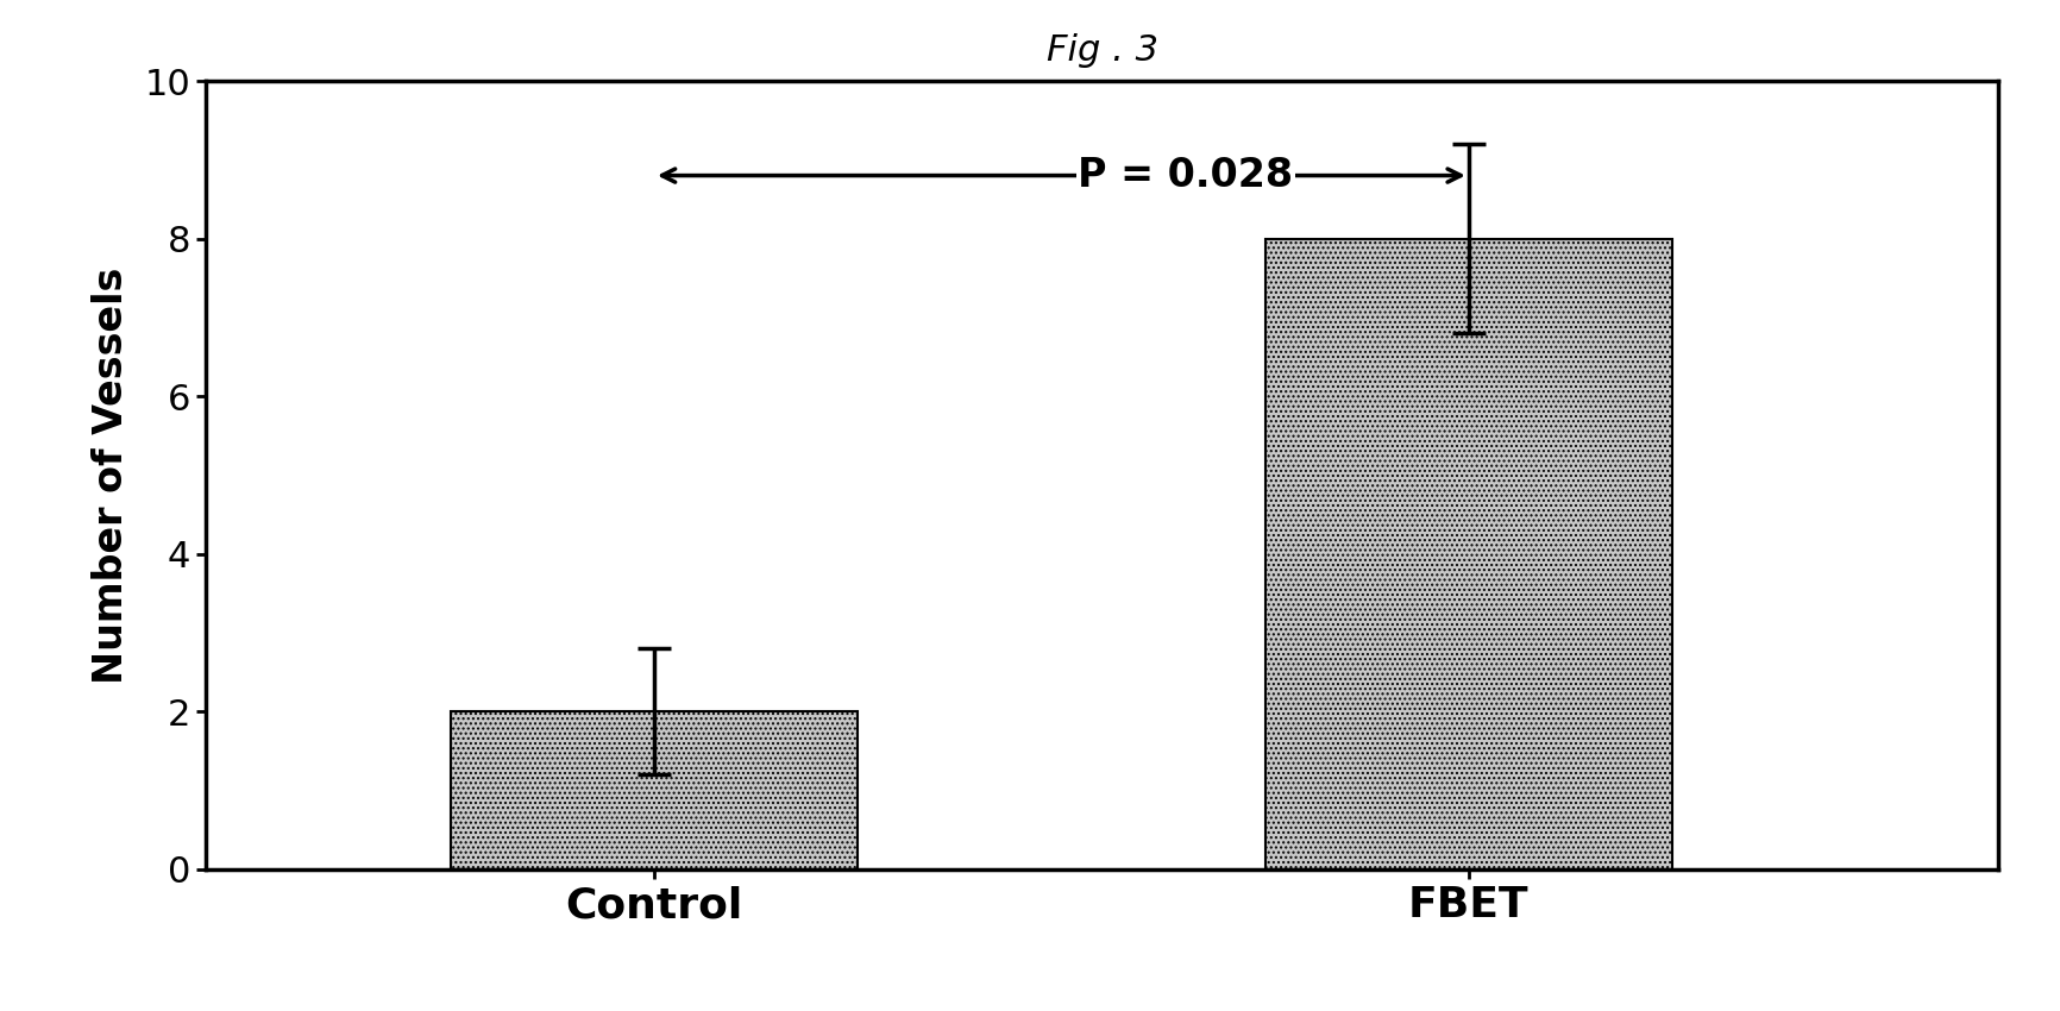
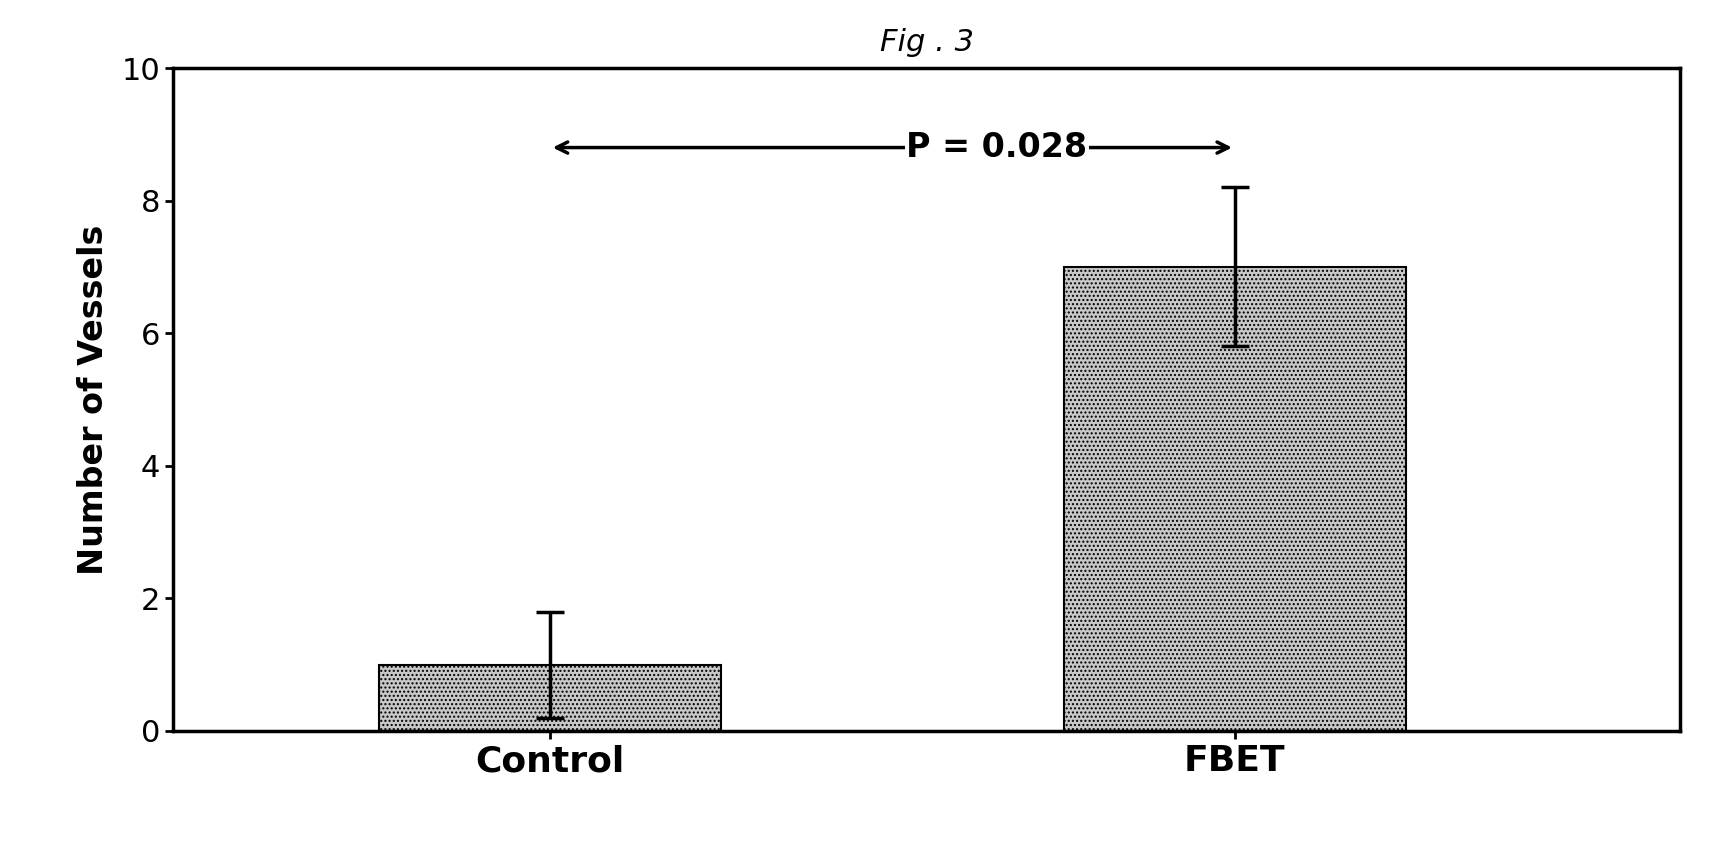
Control: 2 -> 1
FBET: 8 -> 7
